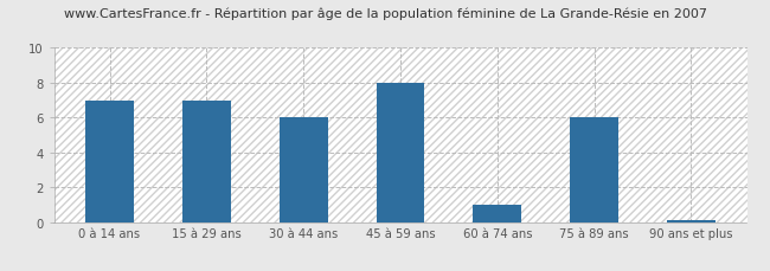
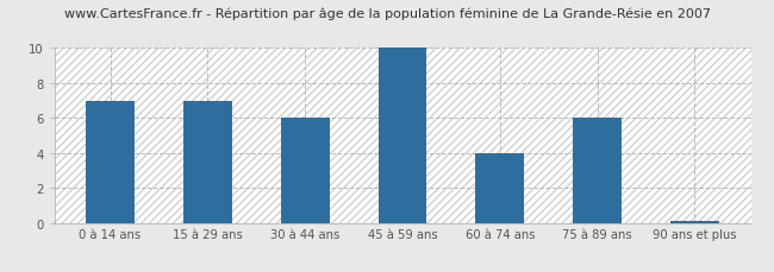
45 à 59 ans: 8.0 -> 10.0
60 à 74 ans: 1.0 -> 4.0
